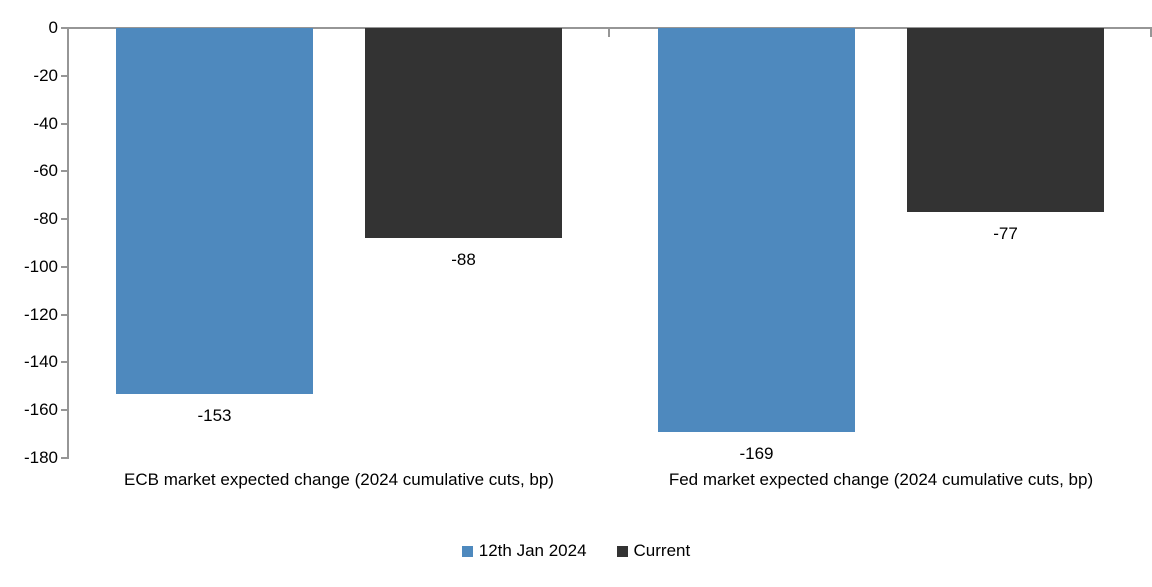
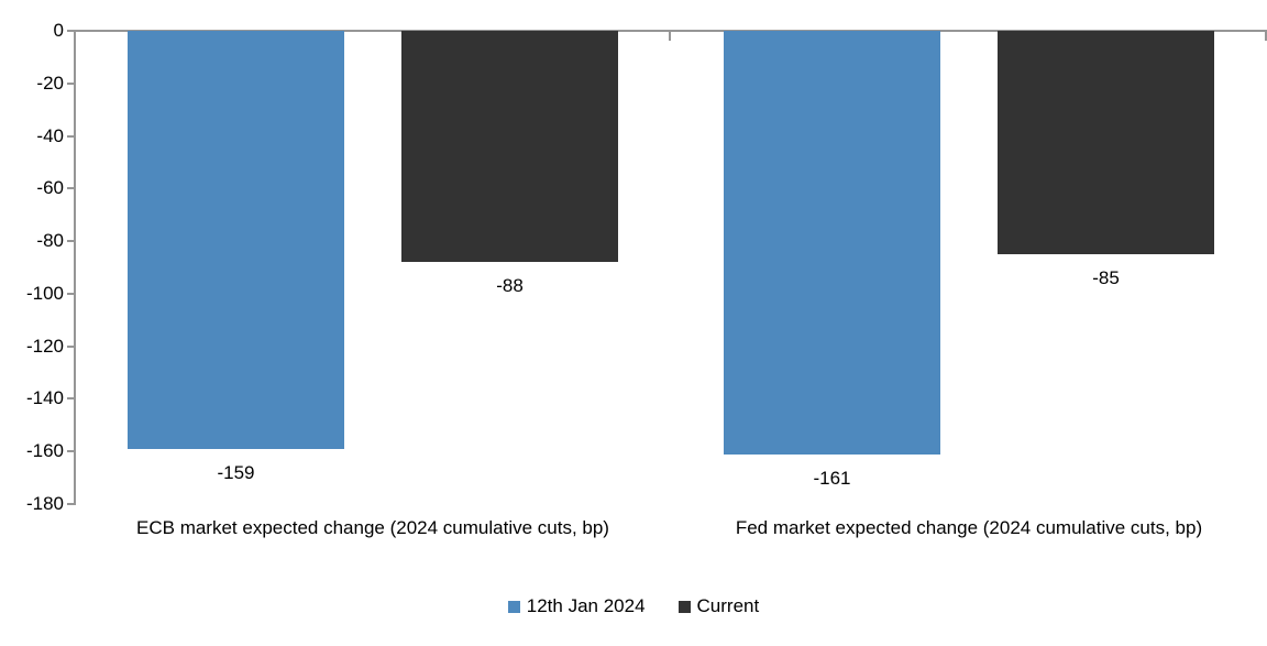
12th Jan 2024/ECB market expected change (2024 cumulative cuts, bp): -153 -> -159
12th Jan 2024/Fed market expected change (2024 cumulative cuts, bp): -169 -> -161
Current/Fed market expected change (2024 cumulative cuts, bp): -77 -> -85
